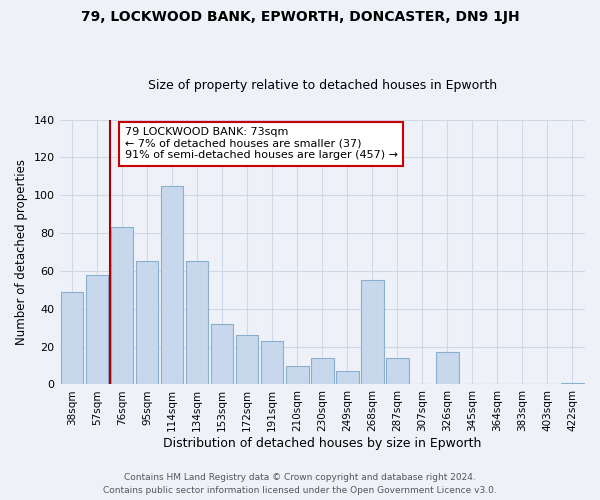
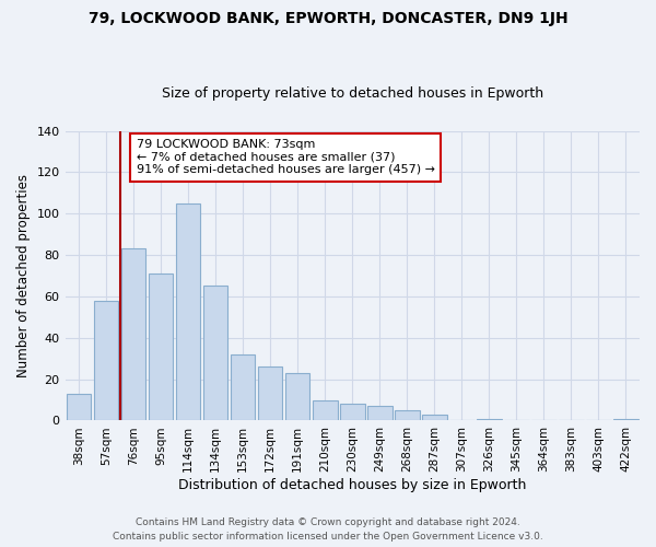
38sqm: 49 -> 13
95sqm: 65 -> 71
230sqm: 14 -> 8
268sqm: 55 -> 5
287sqm: 14 -> 3
326sqm: 17 -> 1
